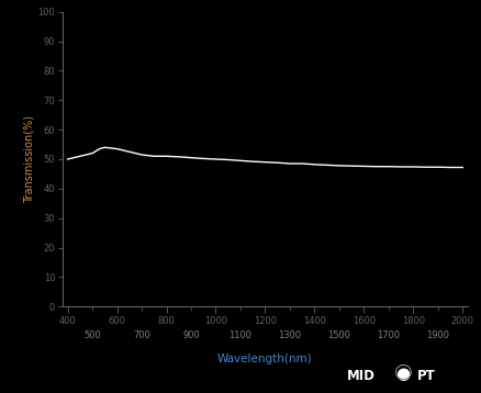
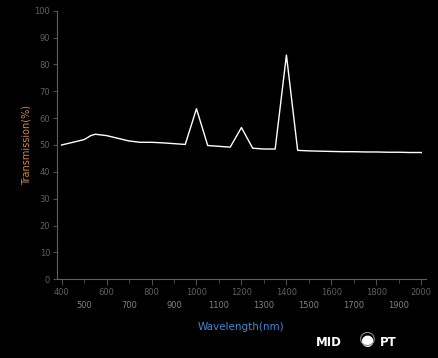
1000: 50.0 -> 63.5
1200: 49.0 -> 56.5
1400: 48.2 -> 83.5
